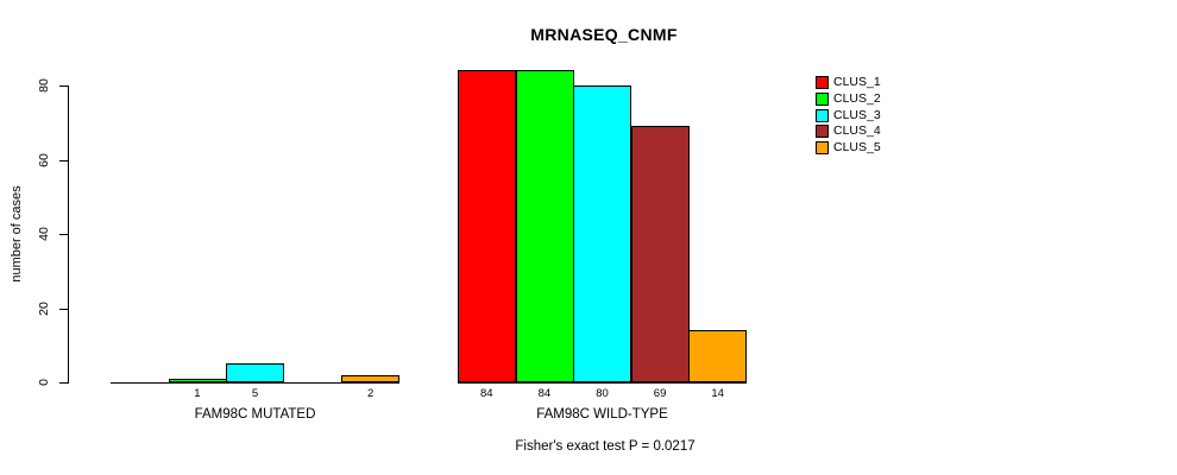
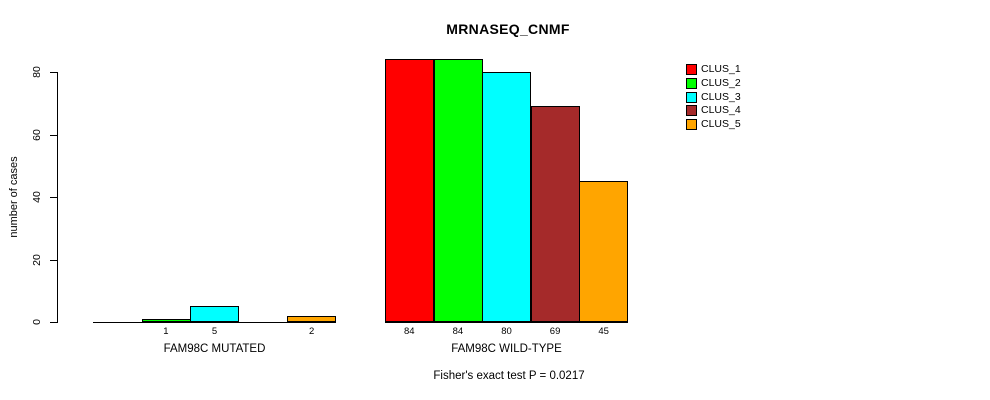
CLUS_5/FAM98C WILD-TYPE: 14 -> 45
